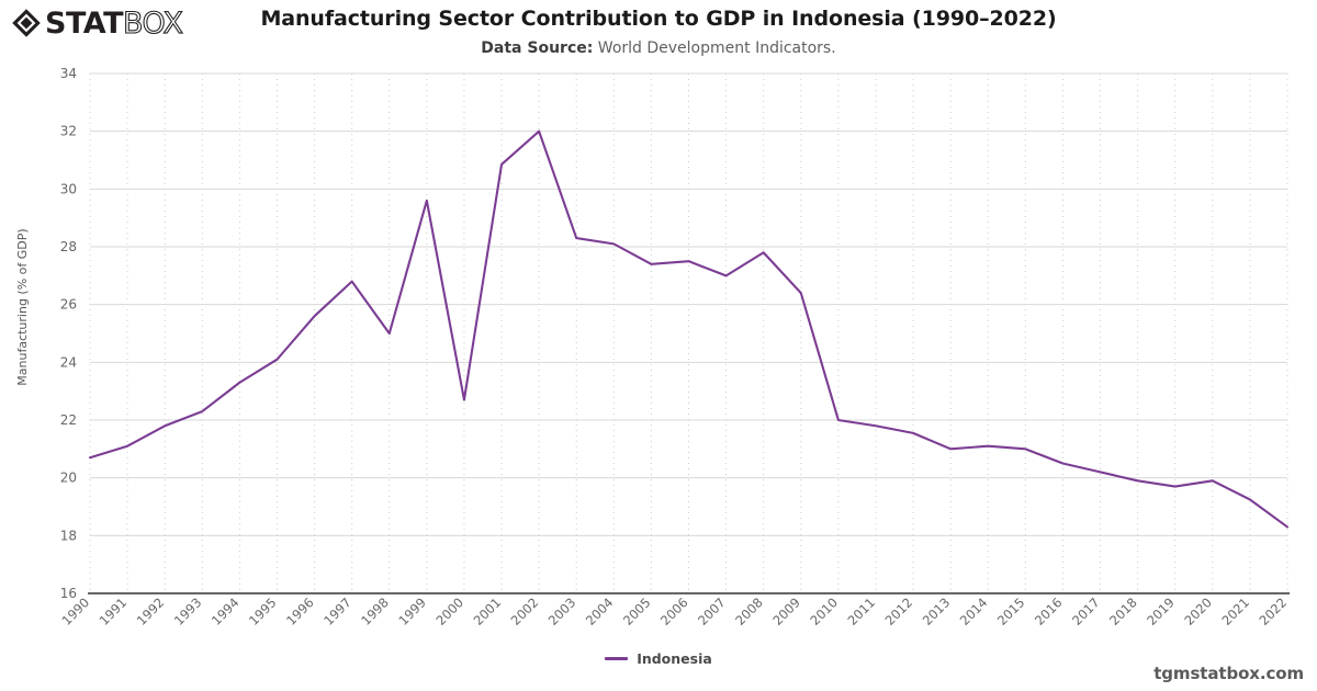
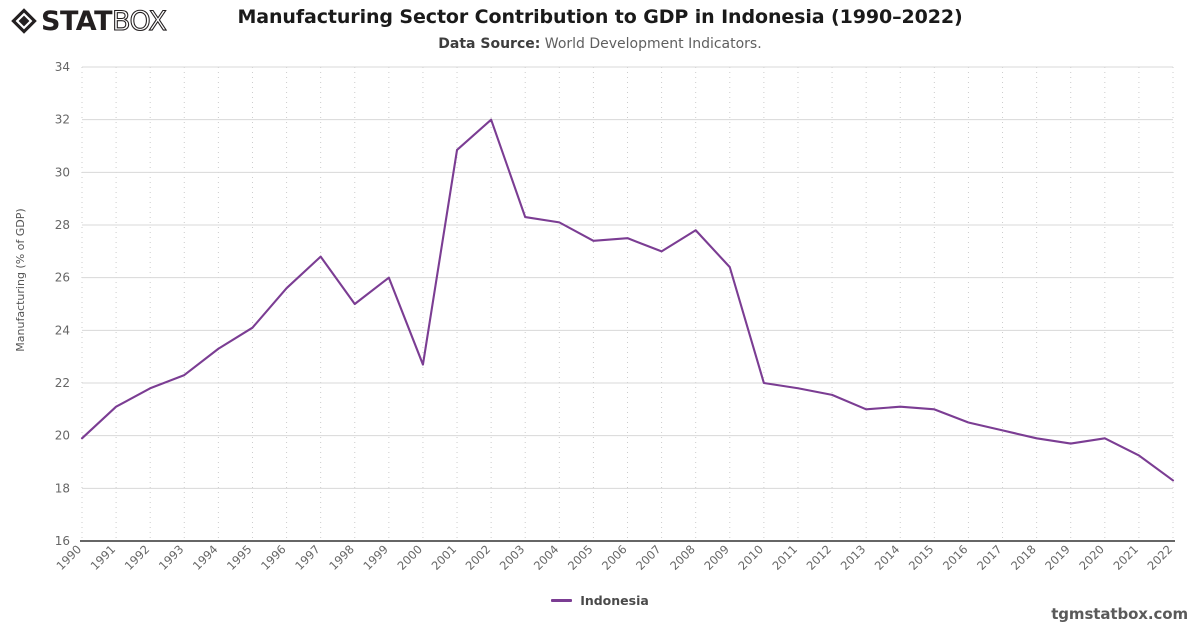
1990: 20.7 -> 19.9
1999: 29.6 -> 26.0
